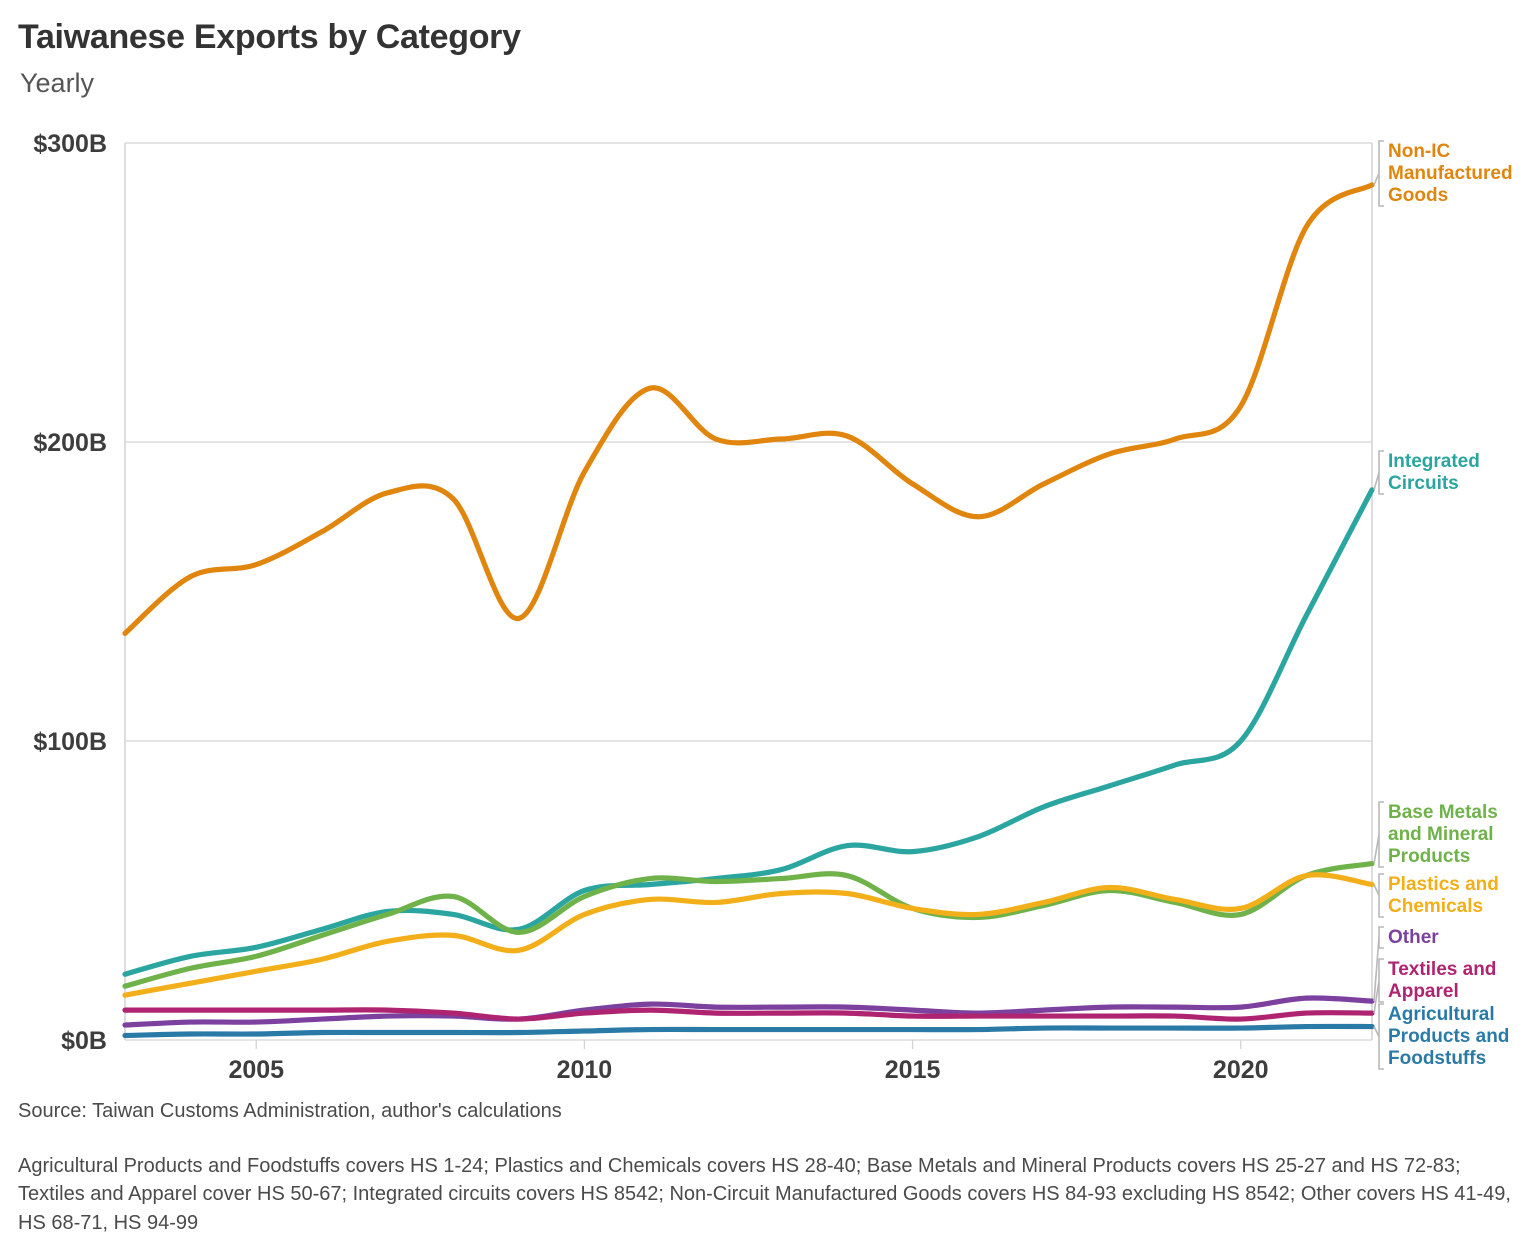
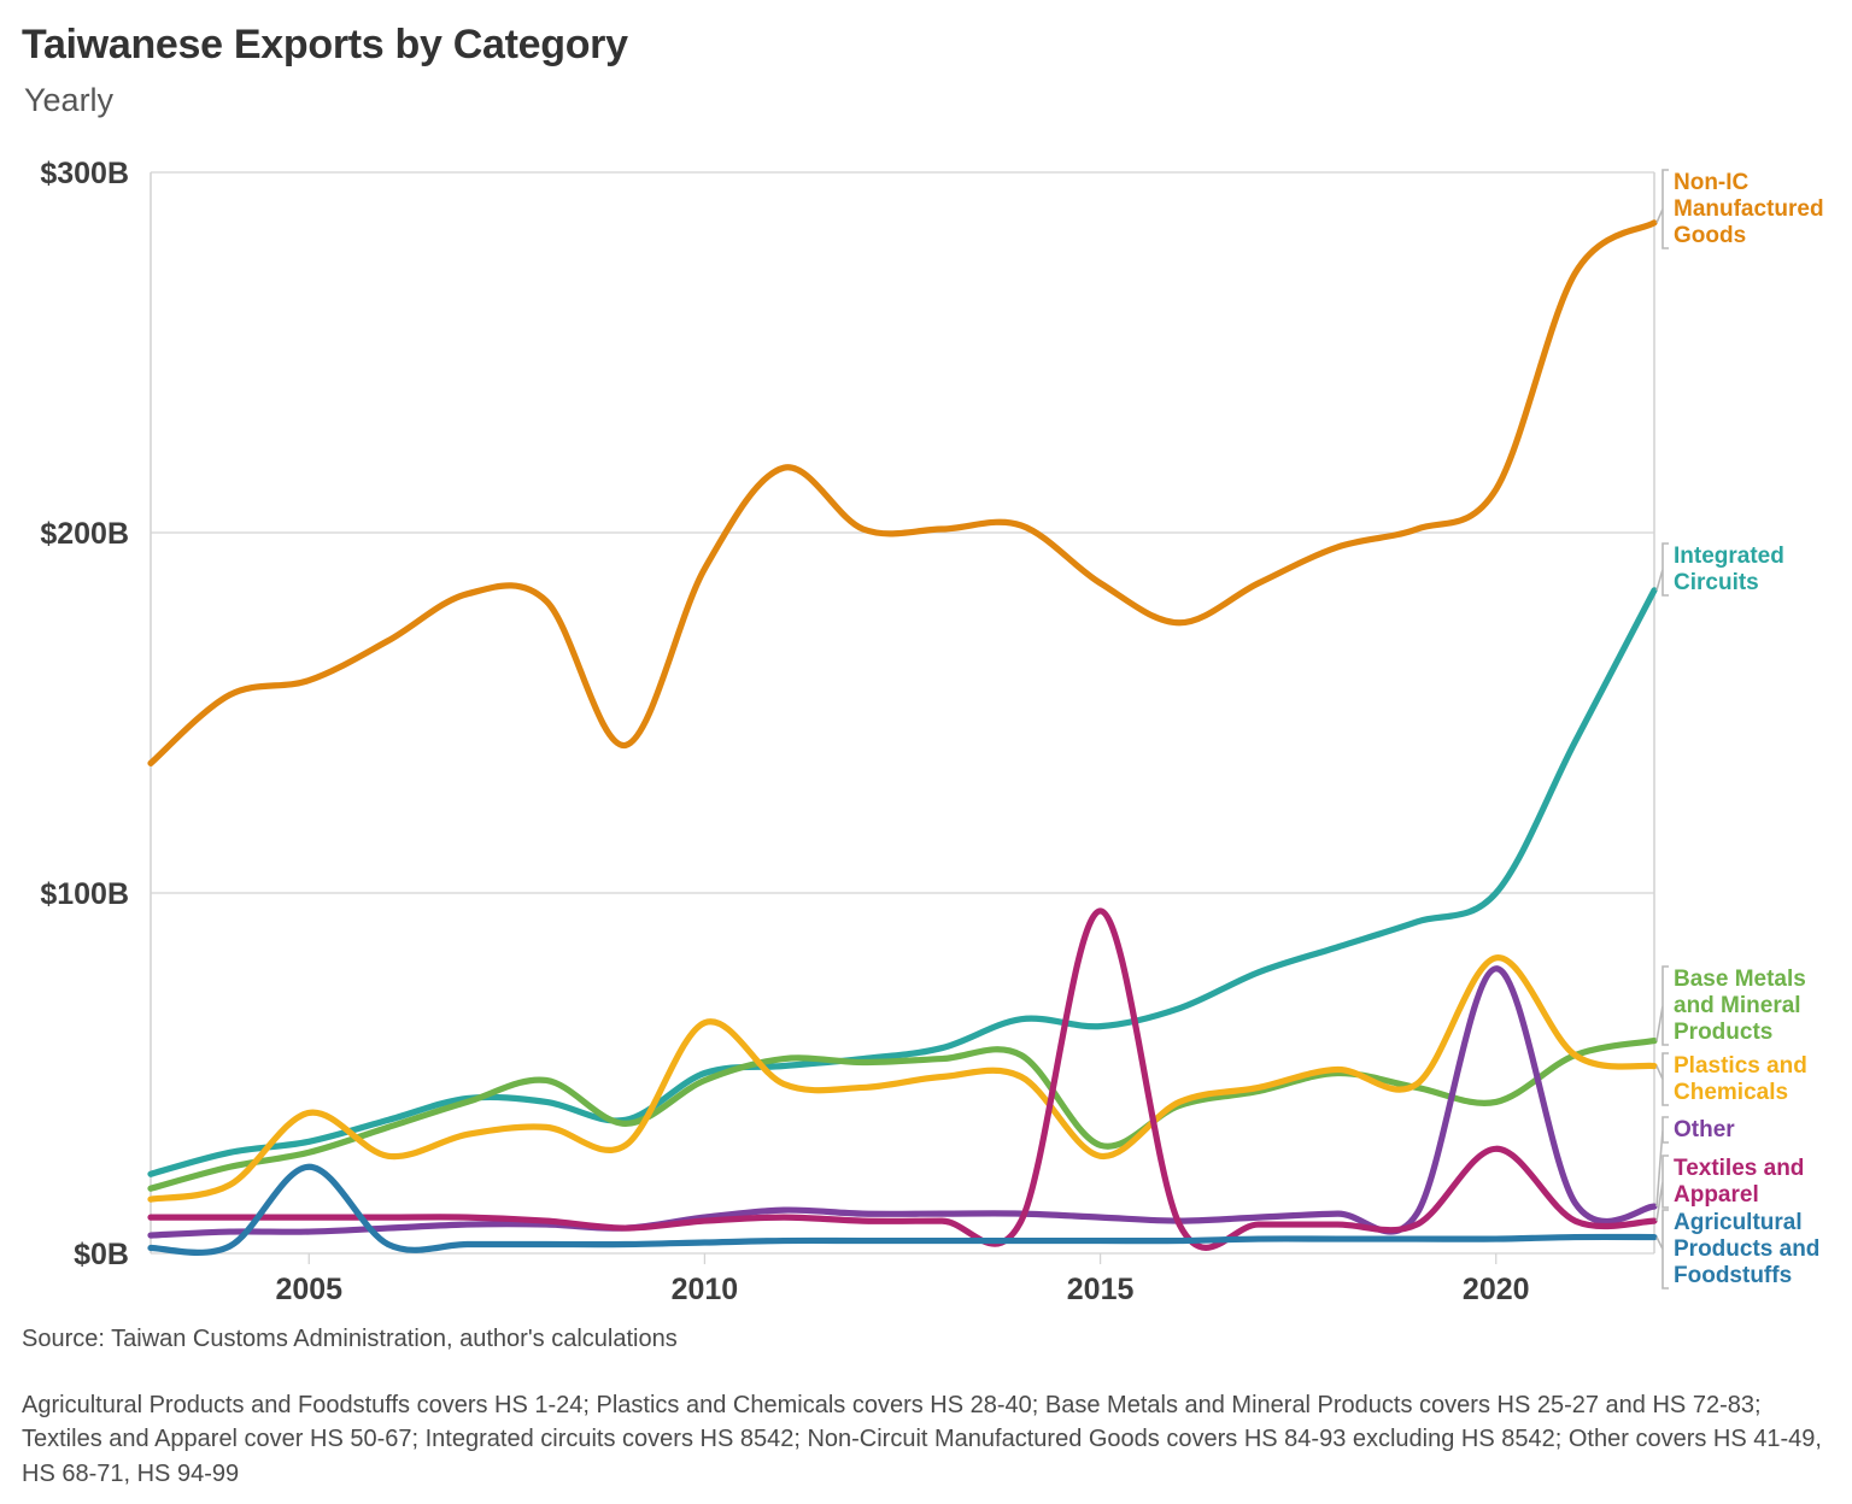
Plastics and Chemicals/2005: $23B -> $39B
Agricultural Products and Foodstuffs/2005: $2B -> $24B
Plastics and Chemicals/2010: $42B -> $64B
Base Metals and Mineral Products/2015: $44B -> $30B
Plastics and Chemicals/2015: $44B -> $27B
Textiles and Apparel/2015: $8B -> $95B
Plastics and Chemicals/2020: $44B -> $82B
Other/2020: $11B -> $79B
Textiles and Apparel/2020: $7B -> $29B
